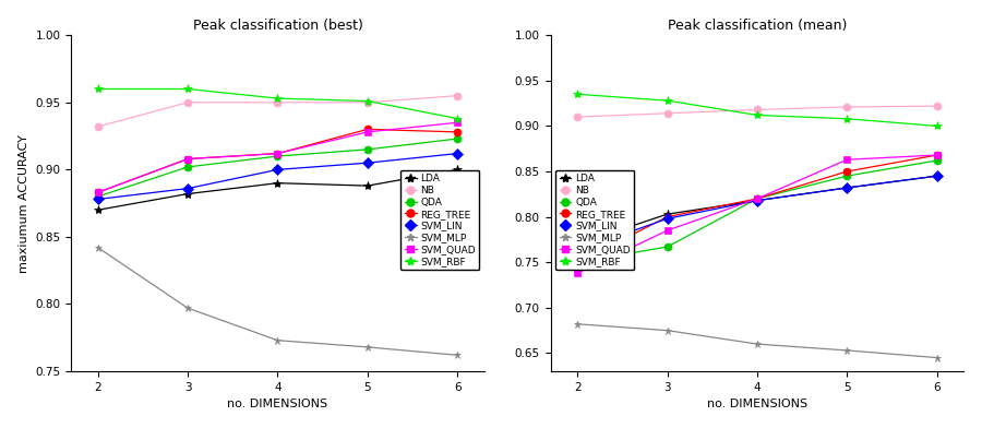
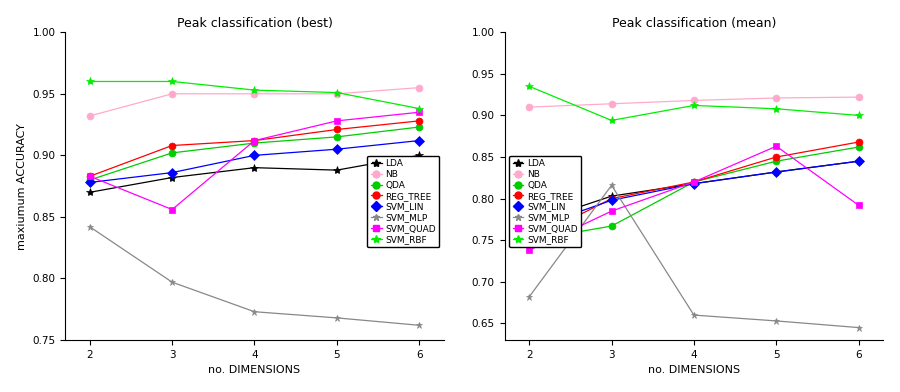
Peak classification (best)/SVM_QUAD/3: 0.908 -> 0.856
Peak classification (best)/REG_TREE/5: 0.930 -> 0.921
Peak classification (mean)/SVM_MLP/3: 0.675 -> 0.816
Peak classification (mean)/SVM_RBF/3: 0.928 -> 0.894
Peak classification (mean)/SVM_QUAD/6: 0.868 -> 0.792
